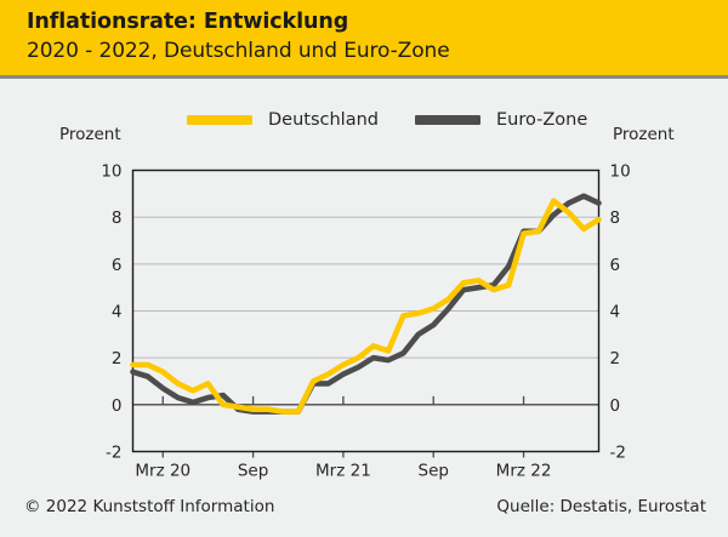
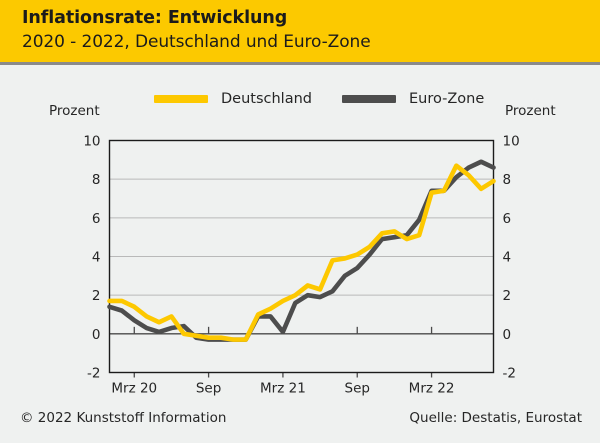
Euro-Zone/Mrz 21: 1.3 -> 0.1
